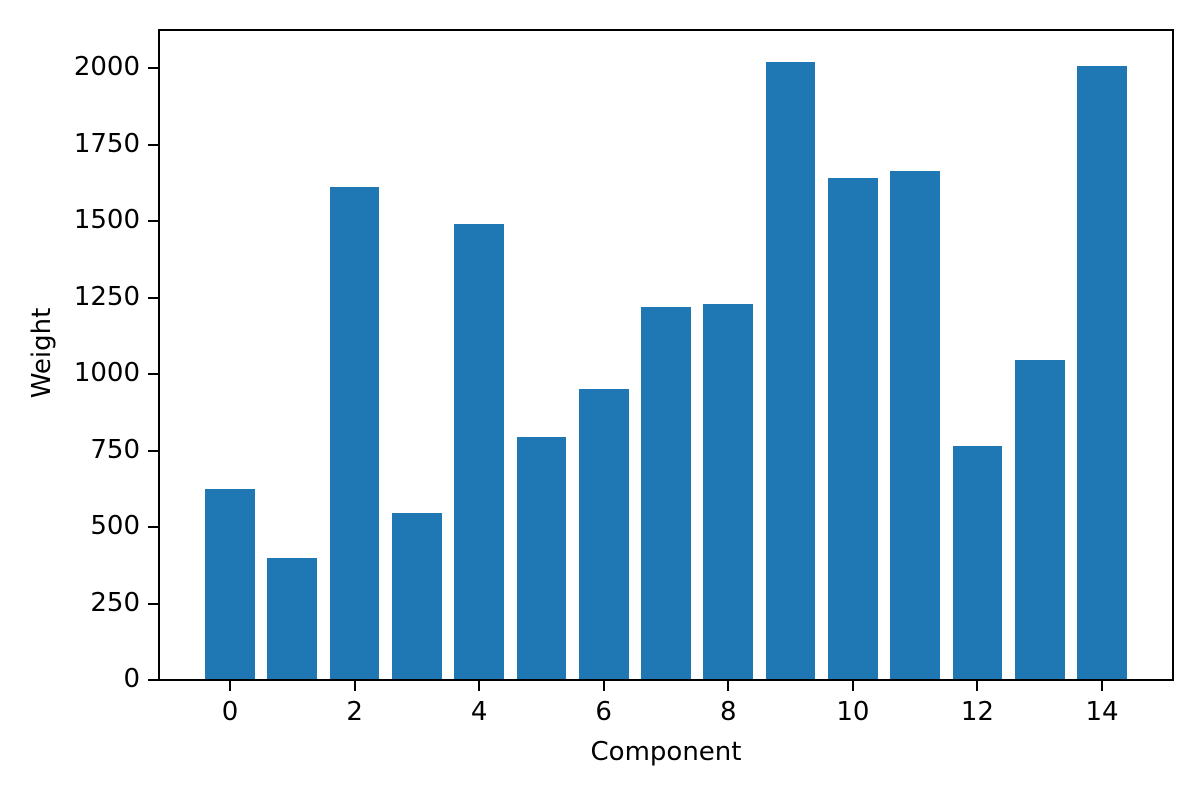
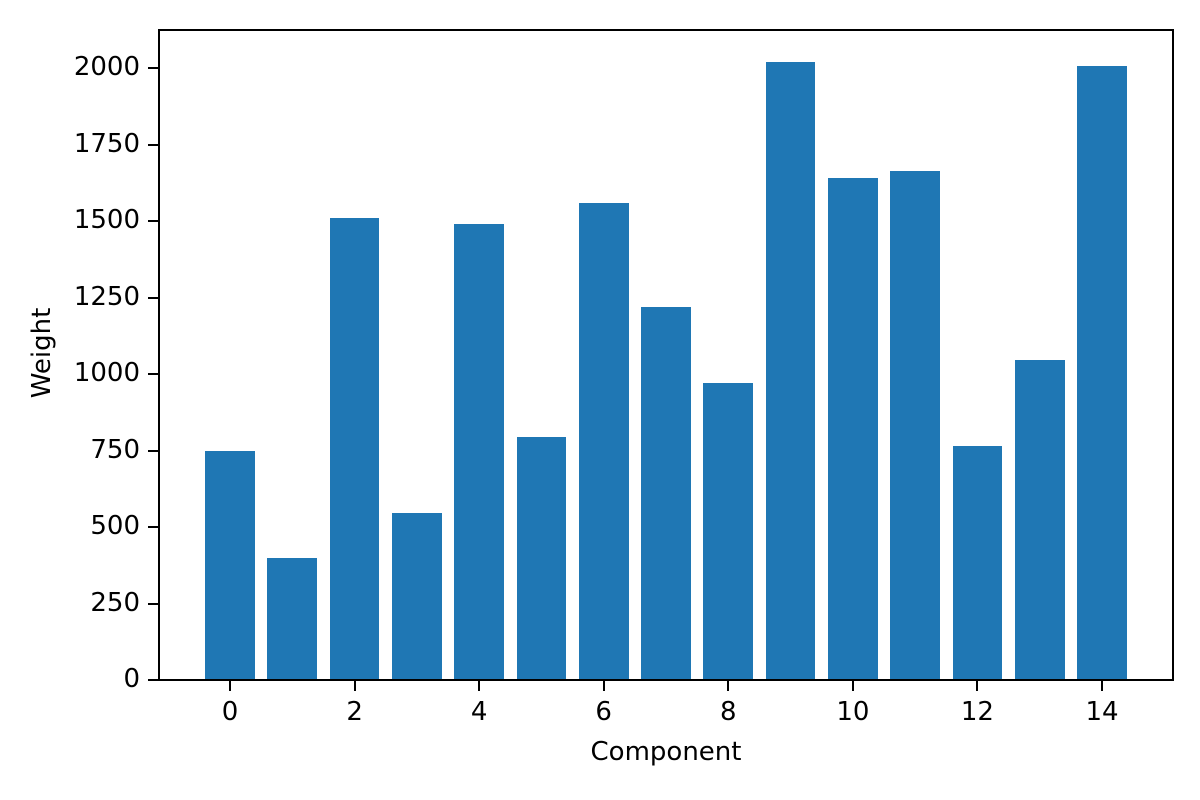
0: 620 -> 750
2: 1610 -> 1510
6: 950 -> 1560
8: 1230 -> 970
